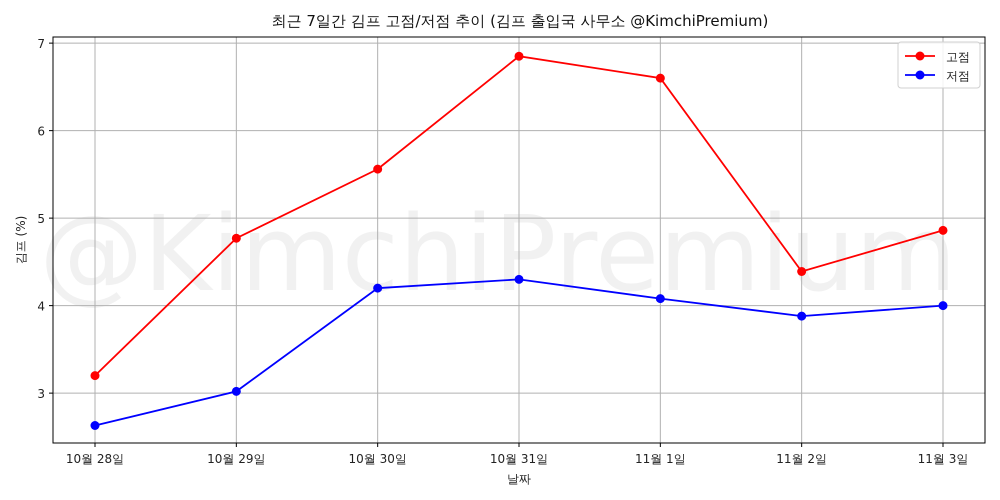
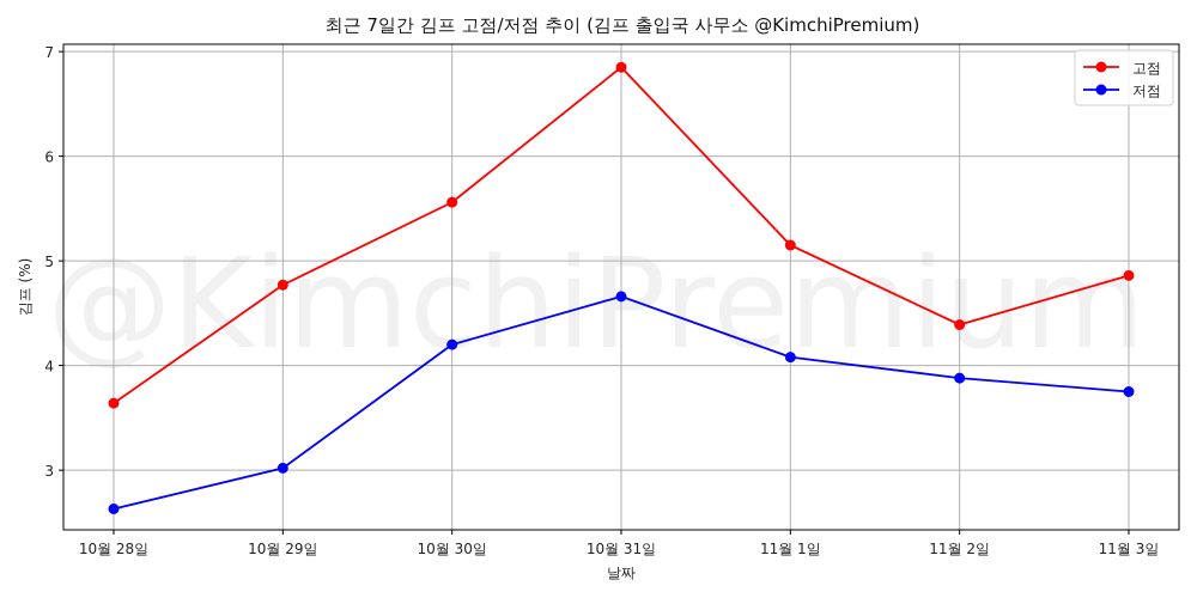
고점/10월 28일: 3.2 -> 3.6
저점/10월 31일: 4.3 -> 4.7
고점/11월 1일: 6.6 -> 5.2
저점/11월 3일: 4.0 -> 3.8
